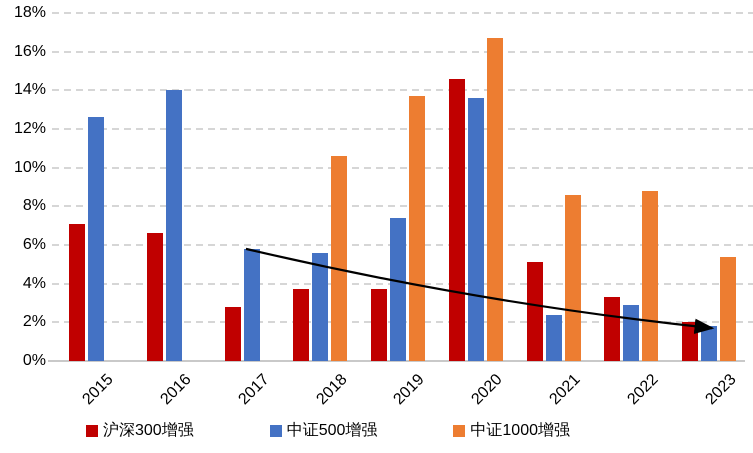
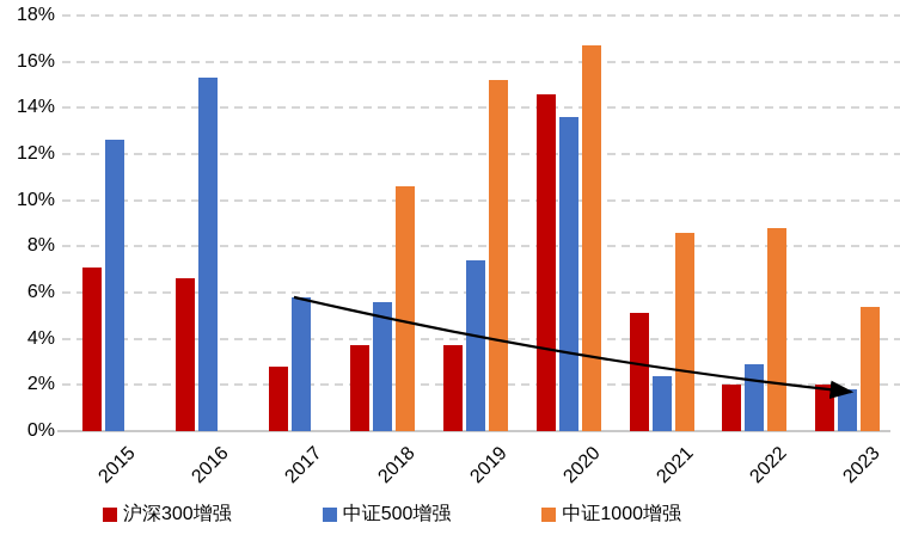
中证500增强/2016: 14.0% -> 15.3%
中证1000增强/2019: 13.7% -> 15.2%
沪深300增强/2022: 3.3% -> 2.0%
